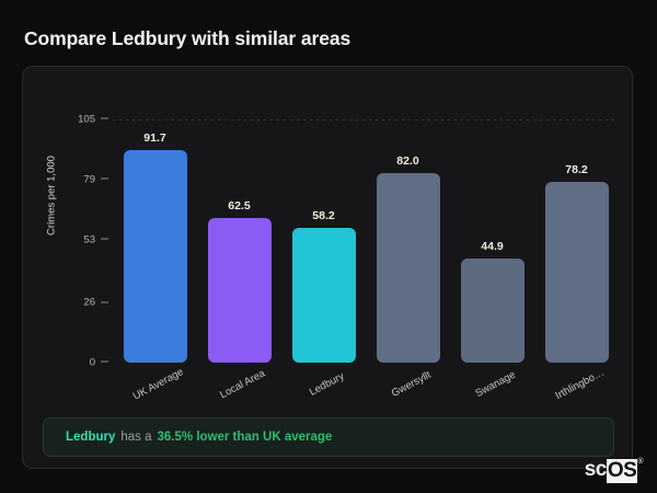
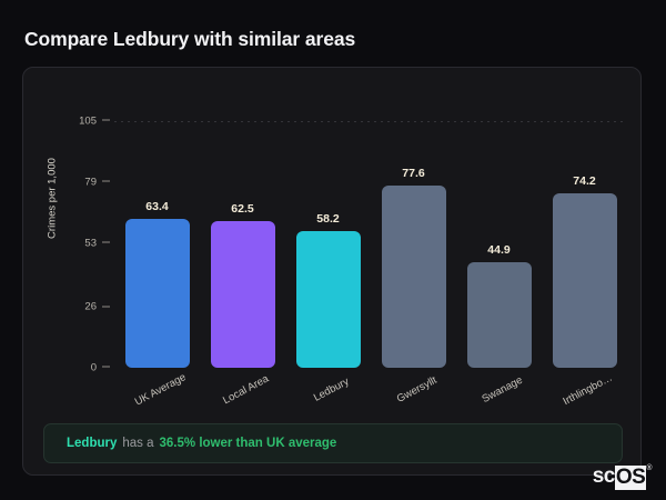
UK Average: 91.7 -> 63.4
Gwersyllt: 82.0 -> 77.6
Irthlingbo…: 78.2 -> 74.2
